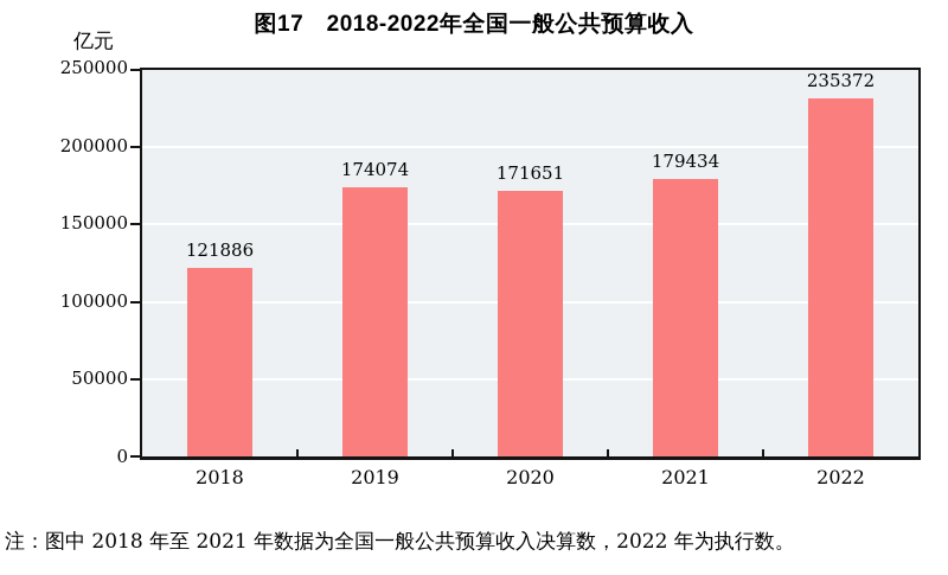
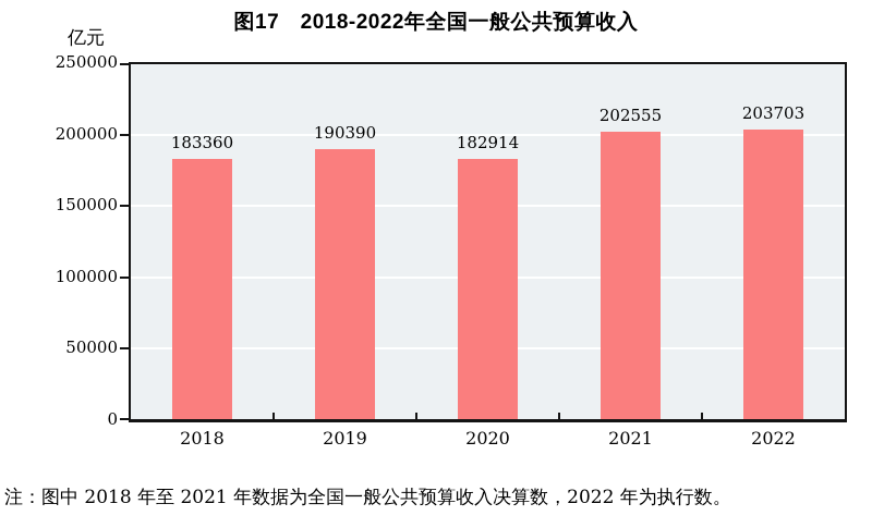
2018: 121886 -> 183360
2019: 174074 -> 190390
2020: 171651 -> 182914
2021: 179434 -> 202555
2022: 235372 -> 203703
